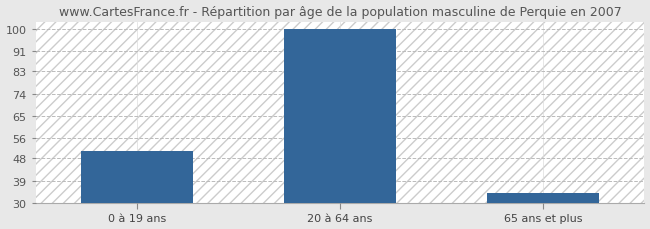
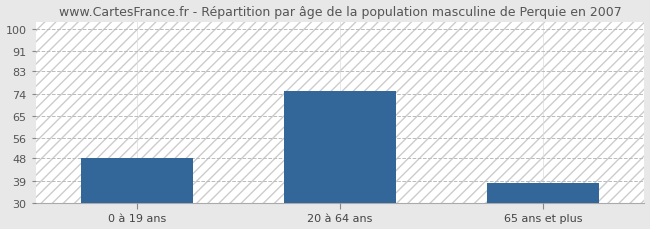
0 à 19 ans: 51 -> 48
20 à 64 ans: 100 -> 75
65 ans et plus: 34 -> 38
